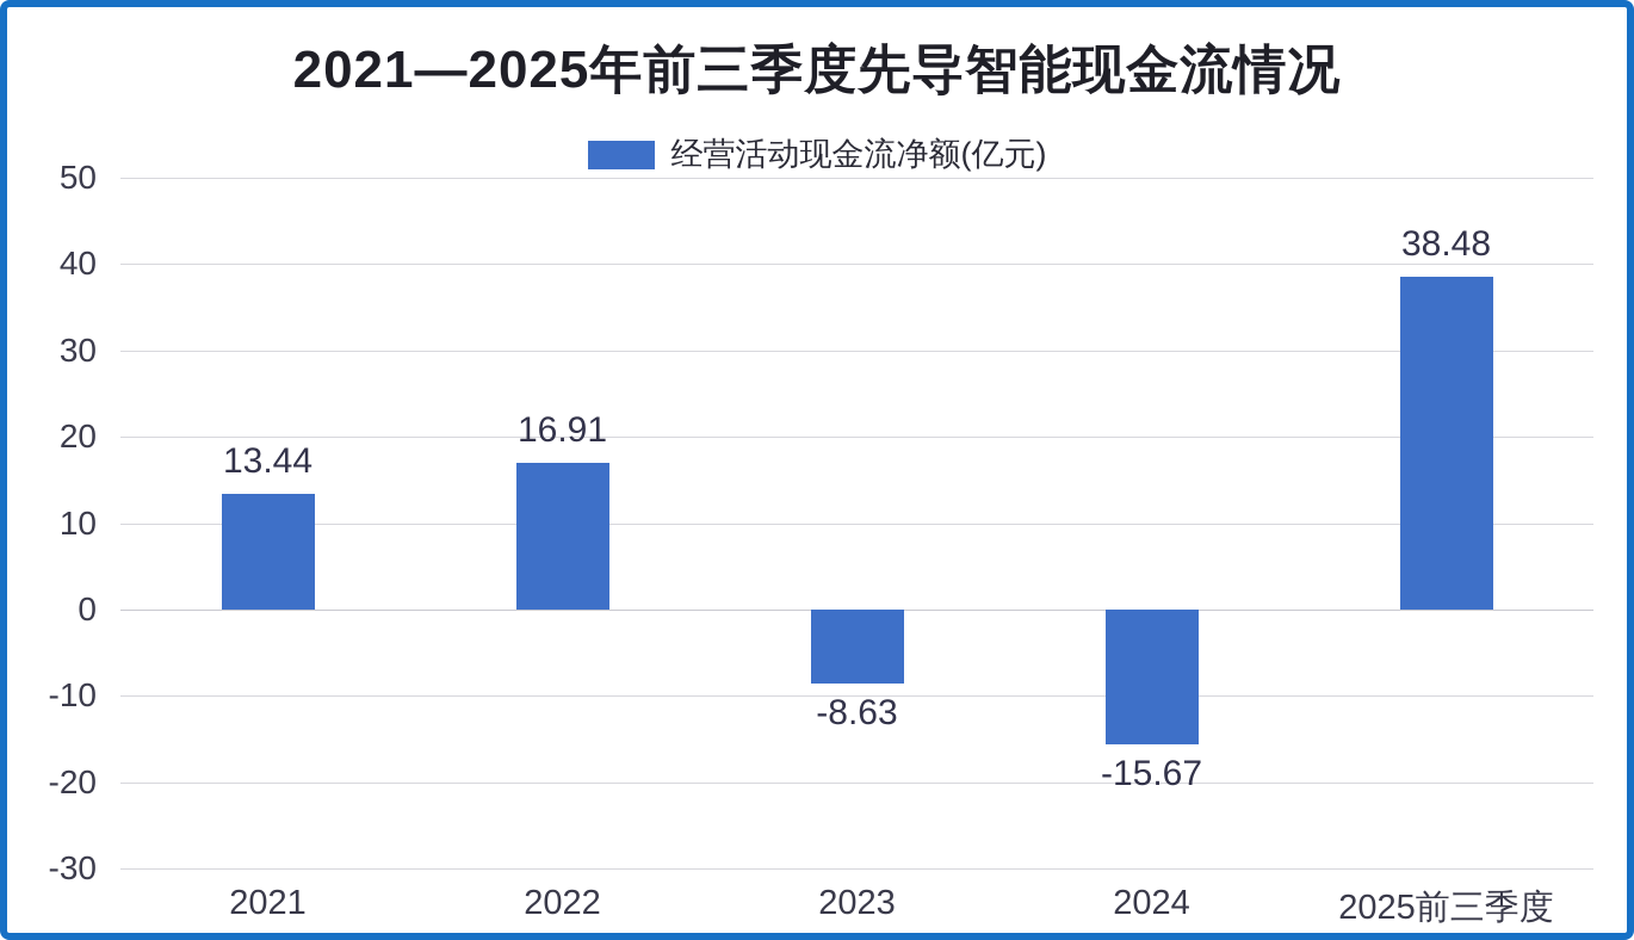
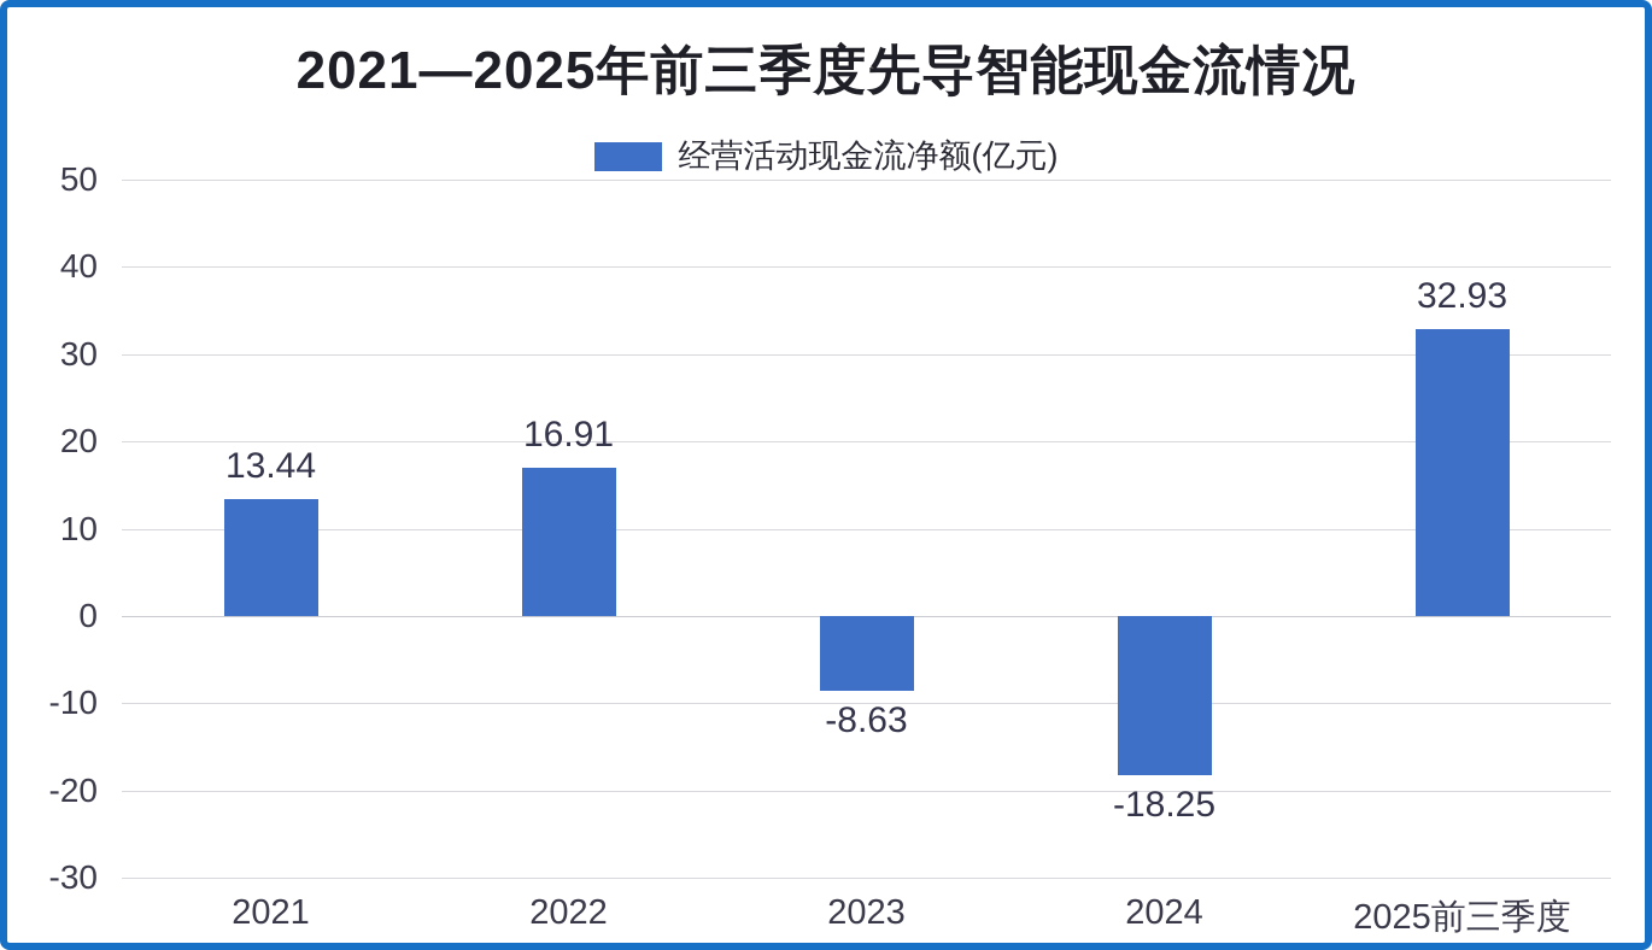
2024: -15.67 -> -18.25
2025前三季度: 38.48 -> 32.93
